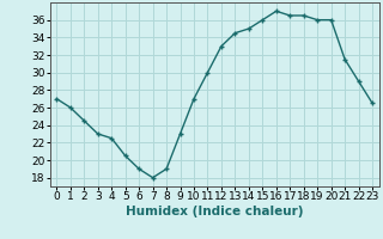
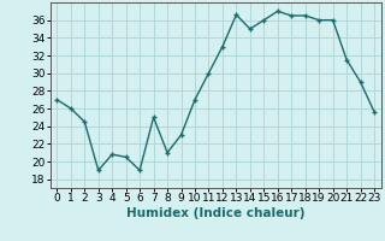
3: 23.0 -> 19.0
4: 22.5 -> 20.8
7: 18.0 -> 25.0
8: 19.0 -> 21.0
13: 34.5 -> 36.6
23: 26.5 -> 25.6
